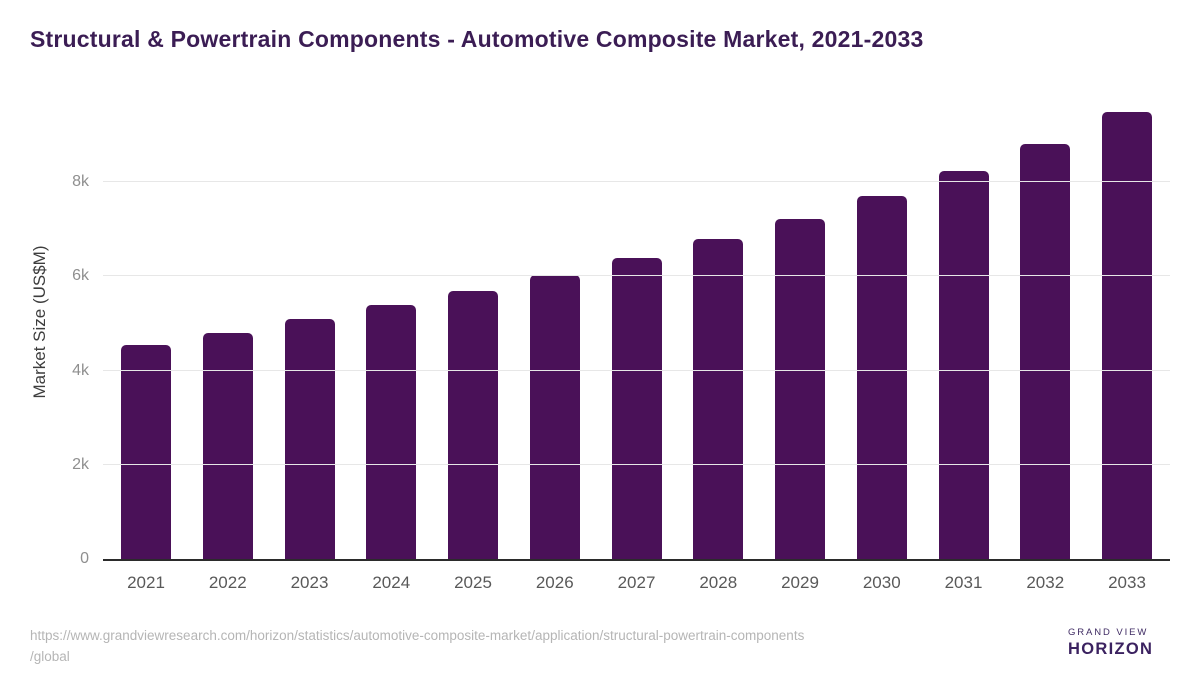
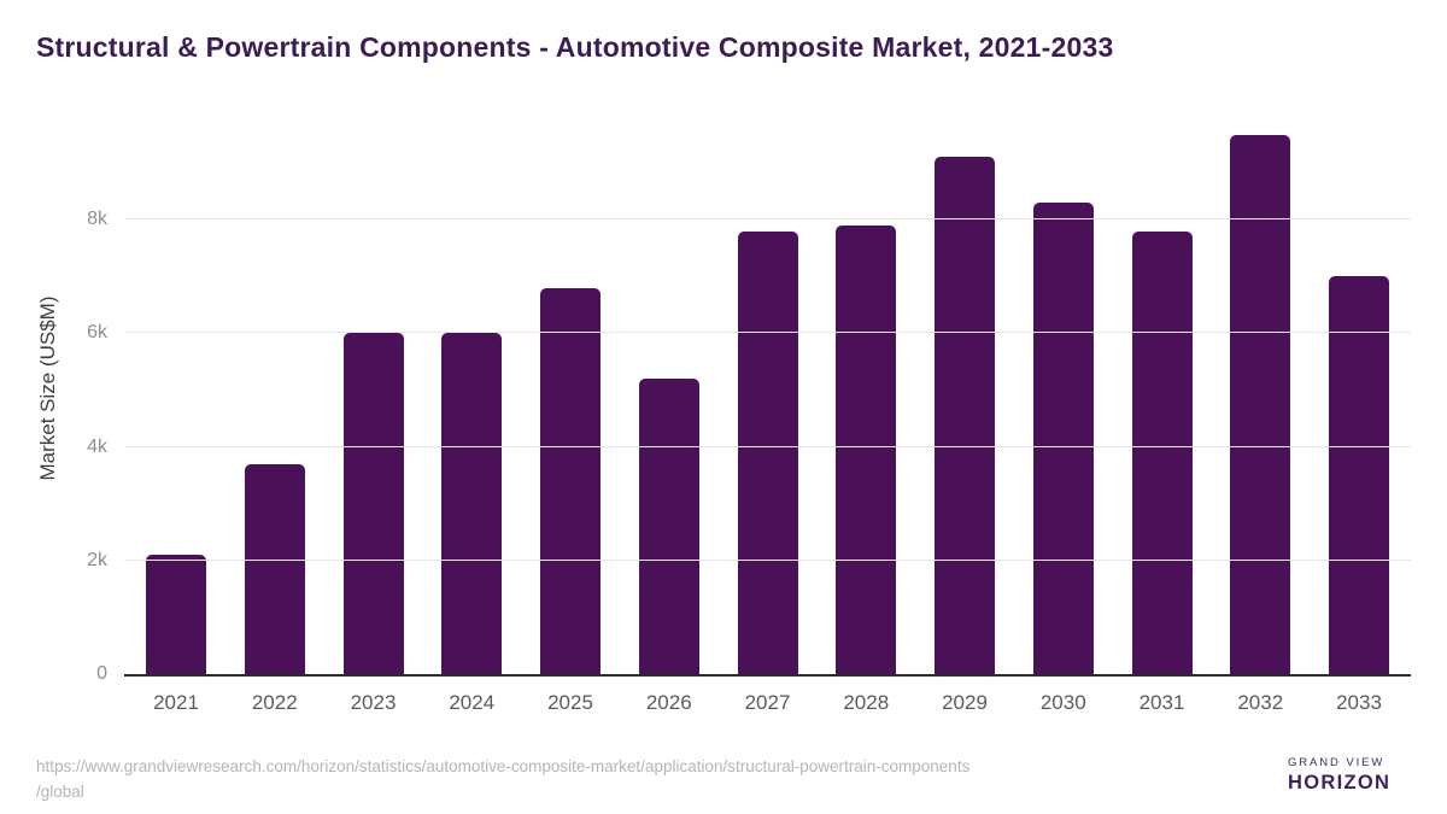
2021: 4.6k -> 2.1k
2022: 4.8k -> 3.7k
2023: 5.1k -> 6.0k
2024: 5.4k -> 6.0k
2025: 5.7k -> 6.8k
2026: 6.0k -> 5.2k
2027: 6.4k -> 7.8k
2028: 6.8k -> 7.9k
2029: 7.2k -> 9.1k
2030: 7.7k -> 8.3k
2031: 8.2k -> 7.8k
2032: 8.8k -> 9.5k
2033: 9.5k -> 7.0k
